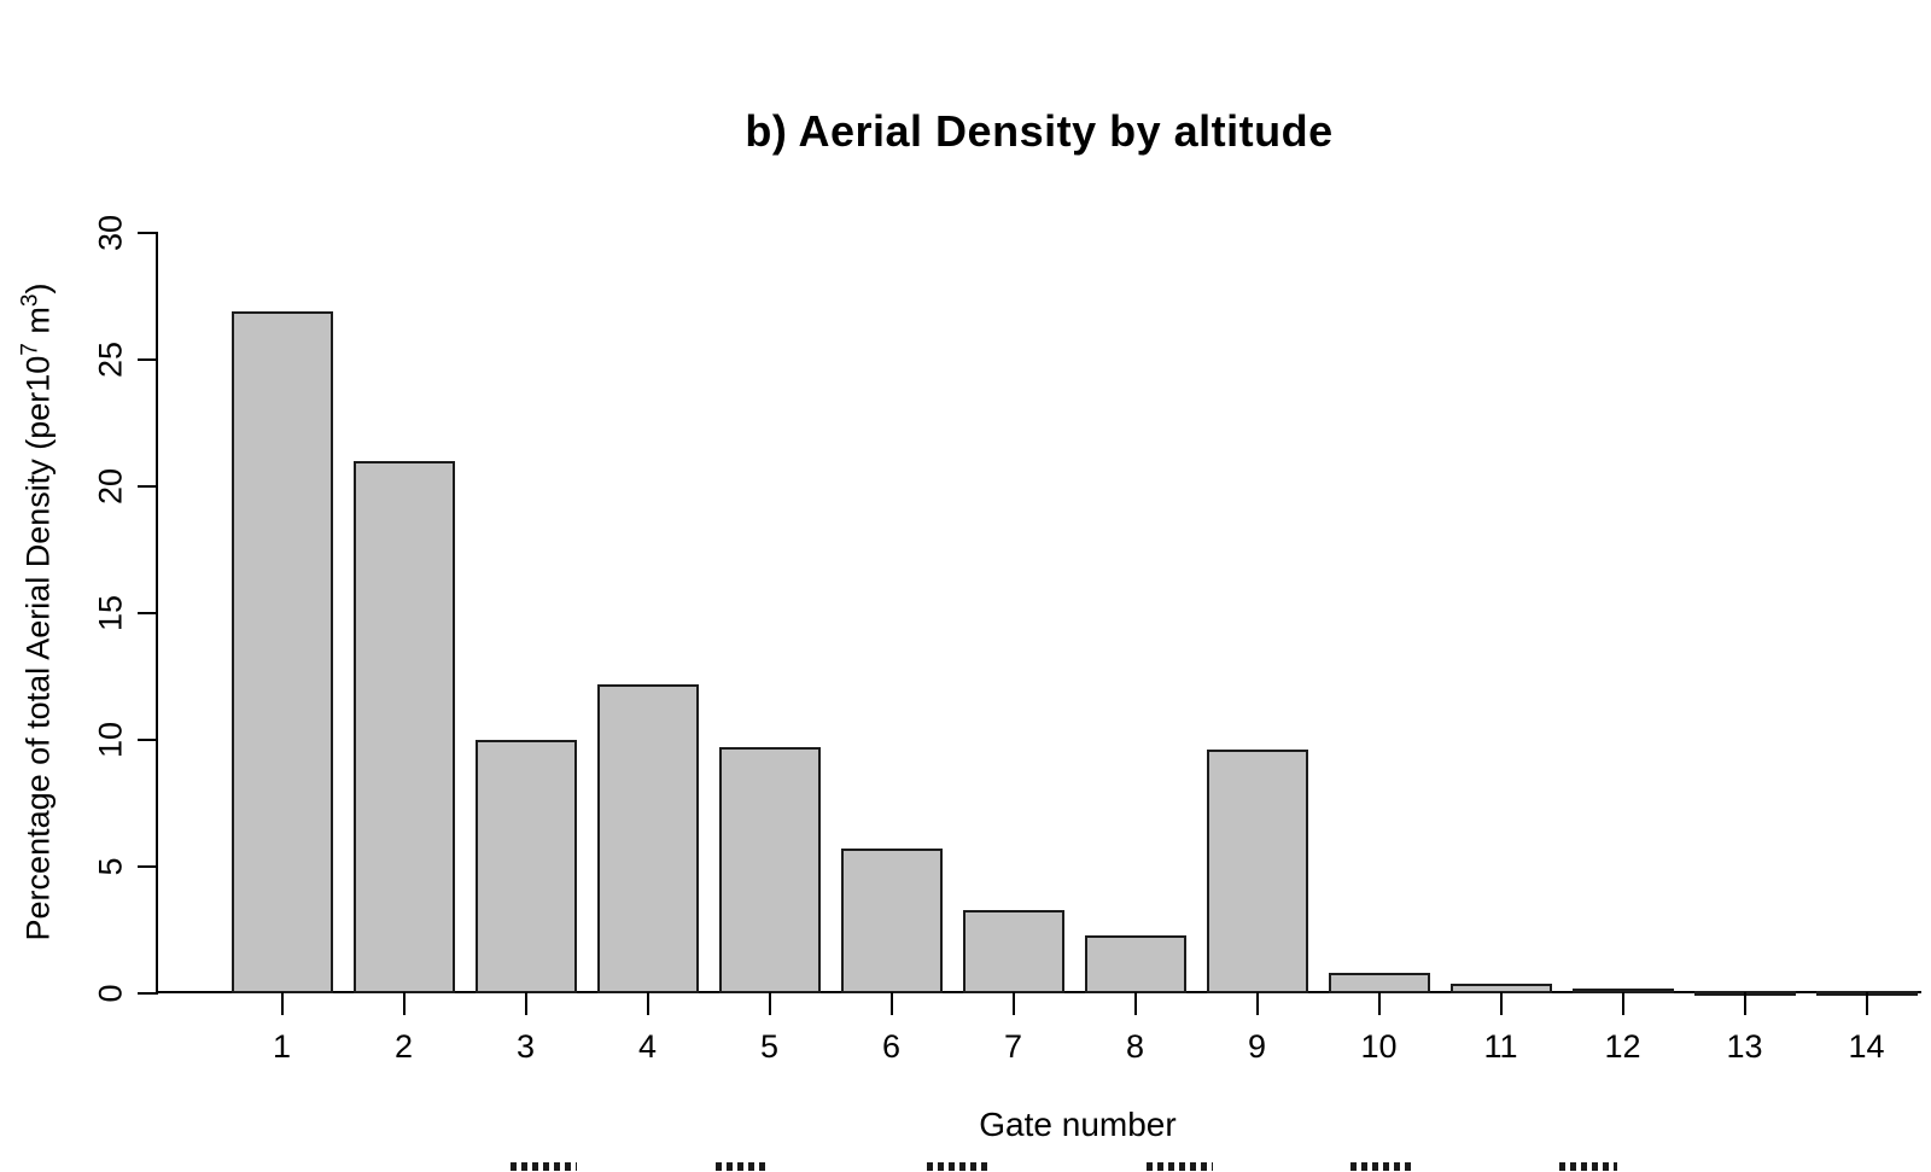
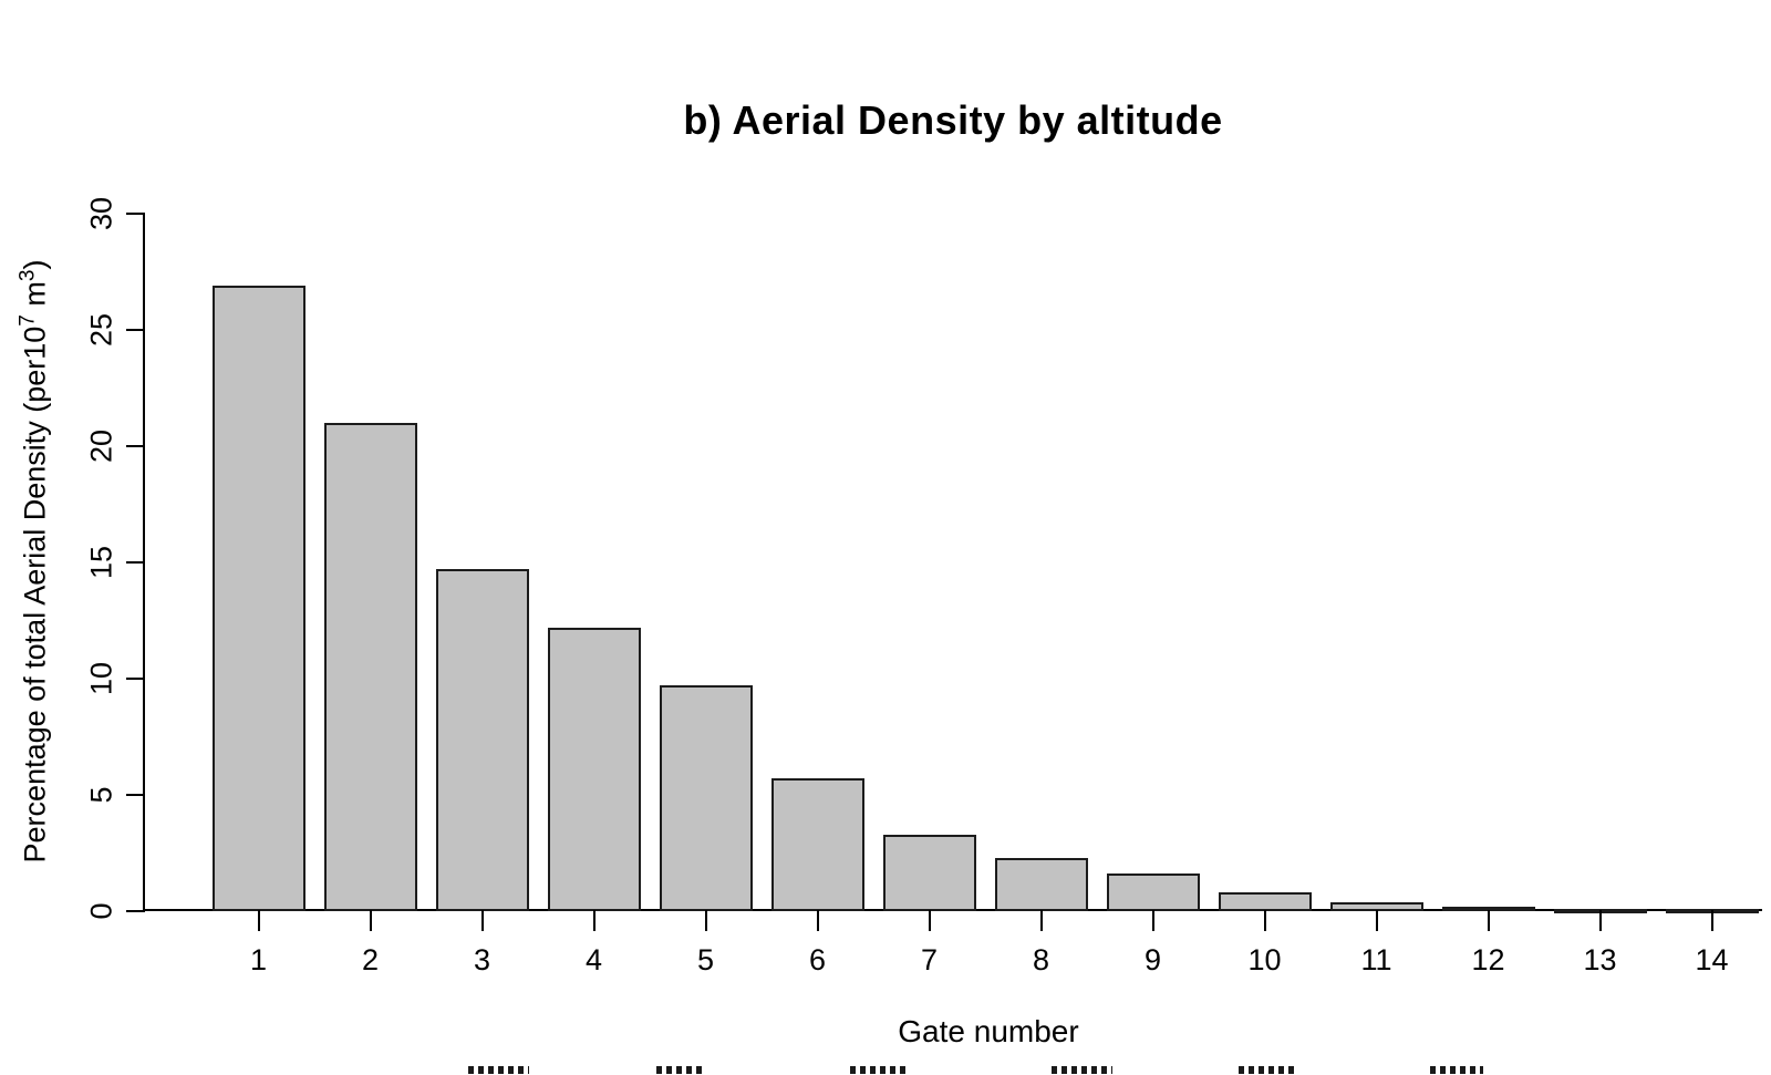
3: 10.0 -> 14.7
9: 9.6 -> 1.6
